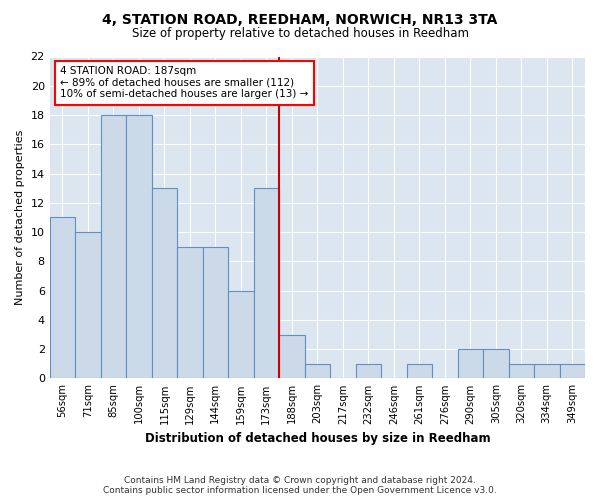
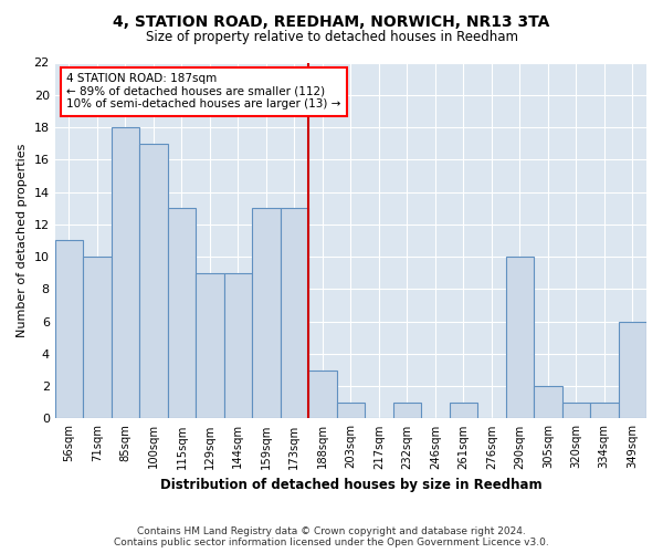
100sqm: 18 -> 17
159sqm: 6 -> 13
290sqm: 2 -> 10
349sqm: 1 -> 6
